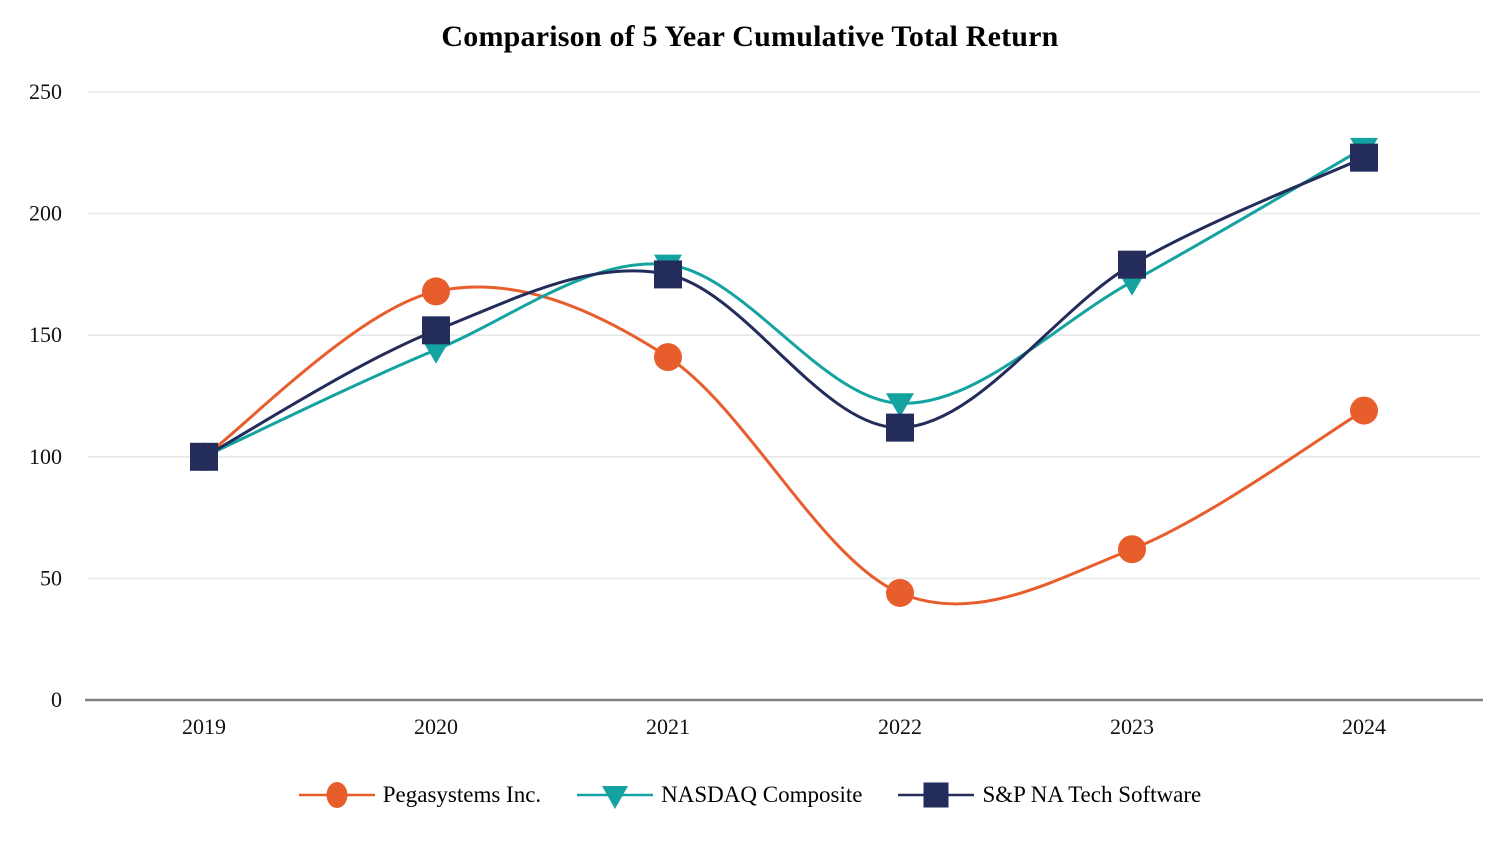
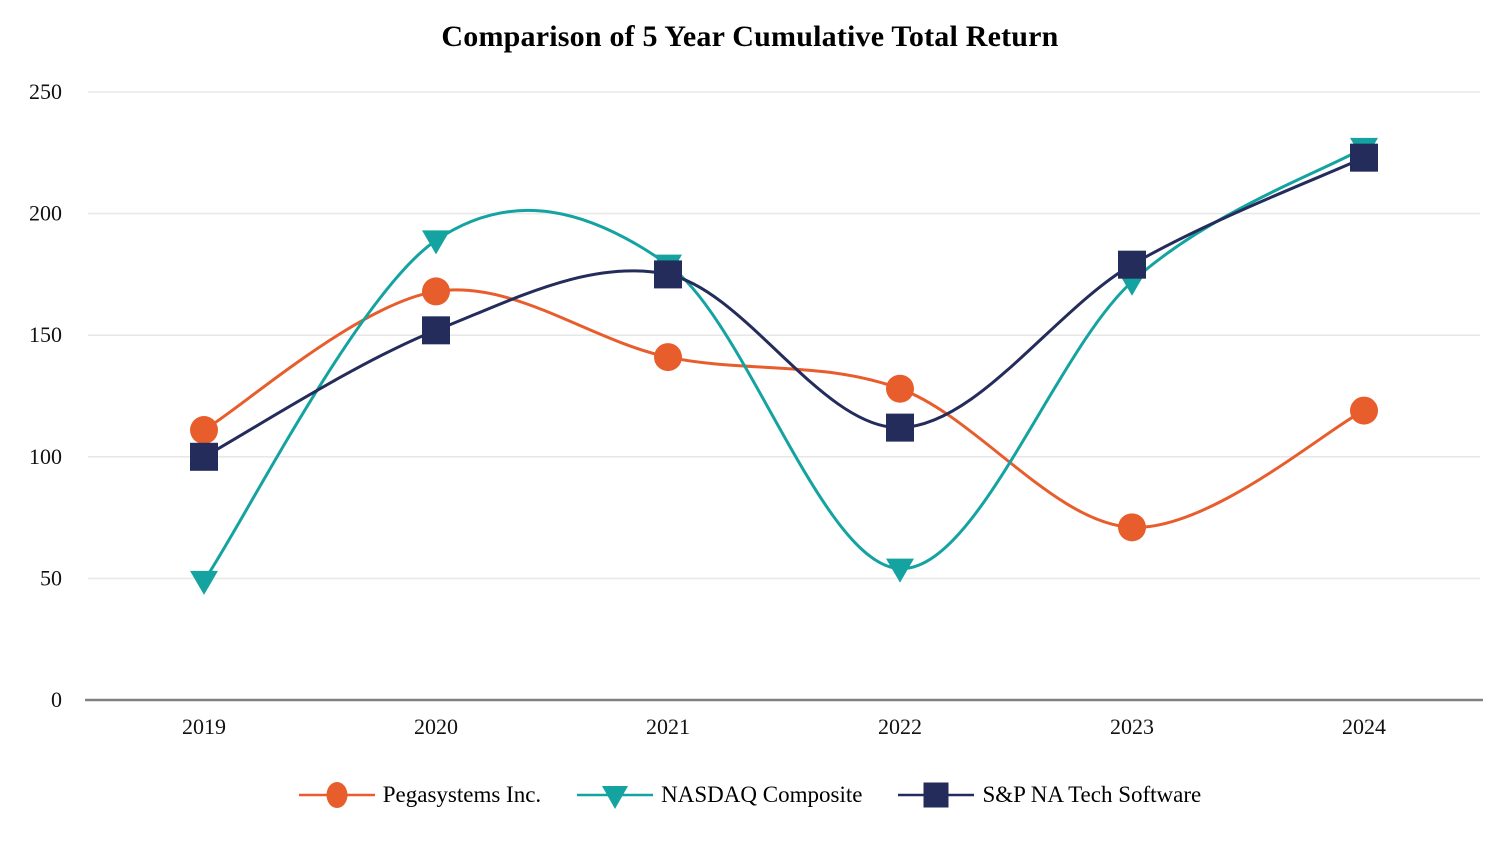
Pegasystems Inc./2019: 100 -> 111
NASDAQ Composite/2019: 100 -> 49
NASDAQ Composite/2020: 144 -> 189
Pegasystems Inc./2022: 44 -> 128
NASDAQ Composite/2022: 122 -> 54
Pegasystems Inc./2023: 62 -> 71
